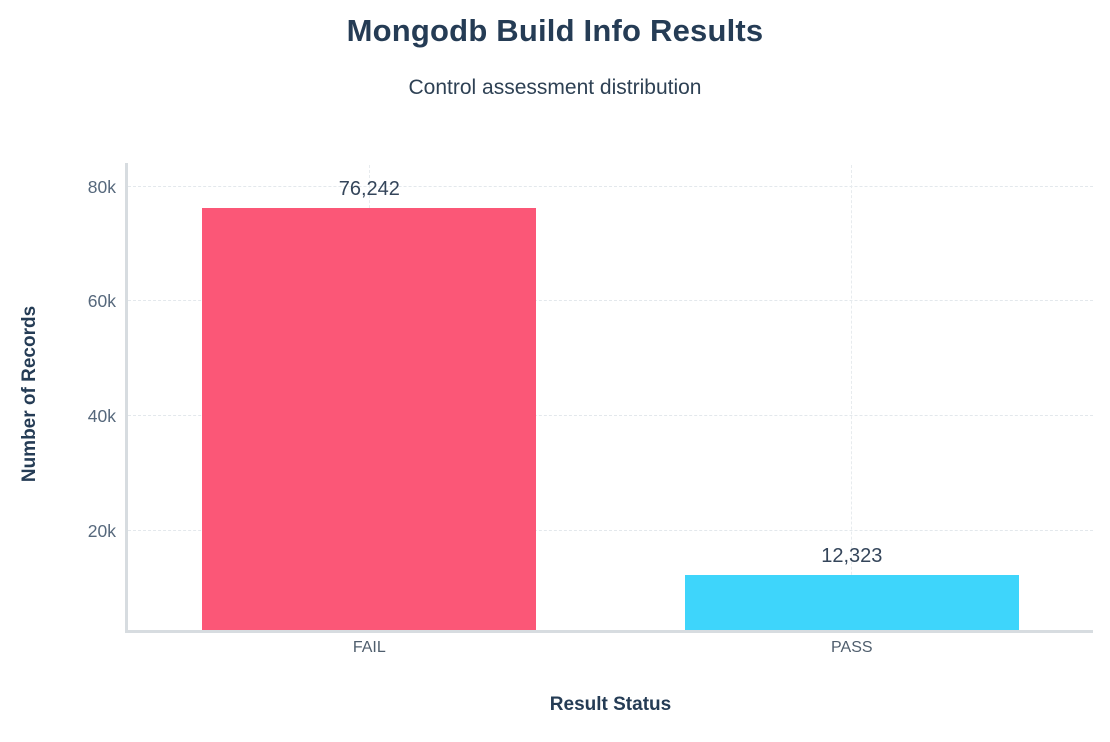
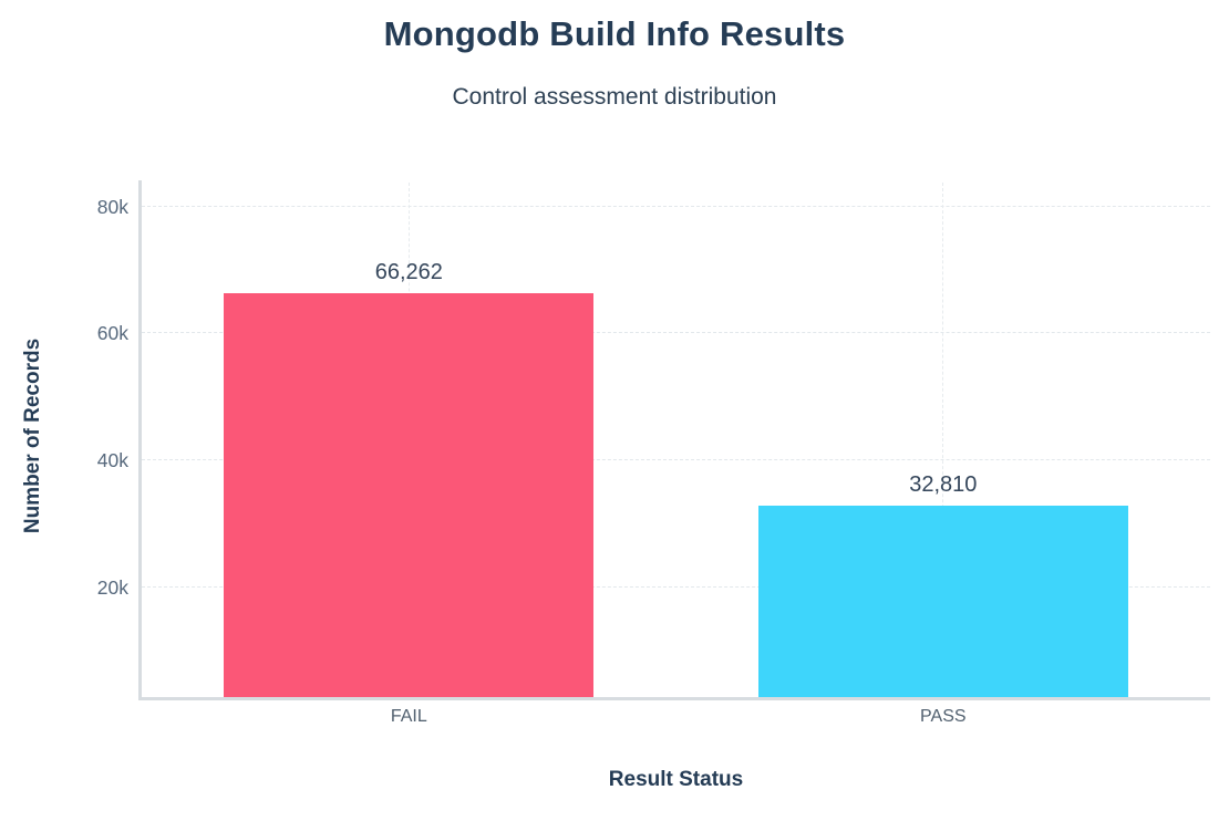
FAIL: 76,242 -> 66,262
PASS: 12,323 -> 32,810
